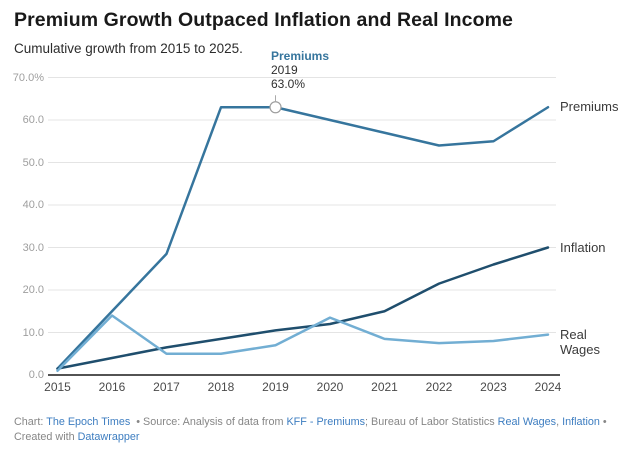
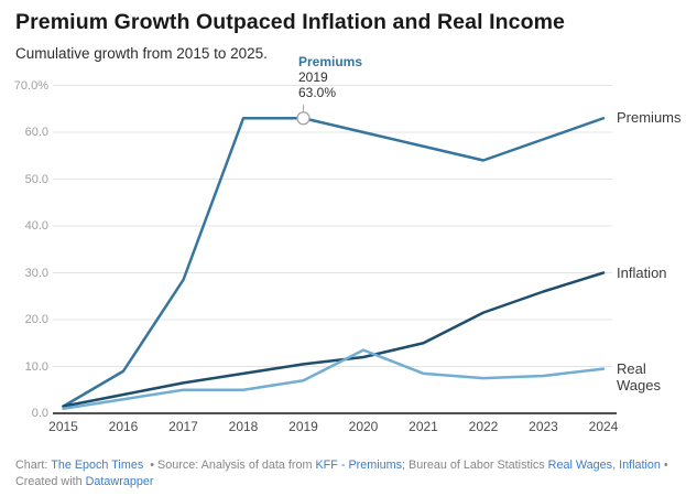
Premiums/2016: 15% -> 9%
Real Wages/2016: 14% -> 3%
Premiums/2023: 55% -> 58%
